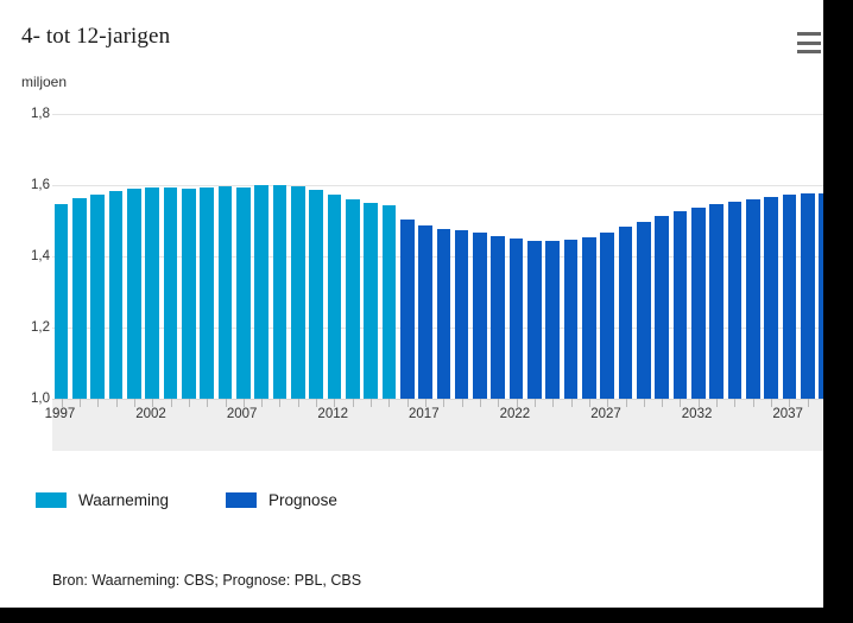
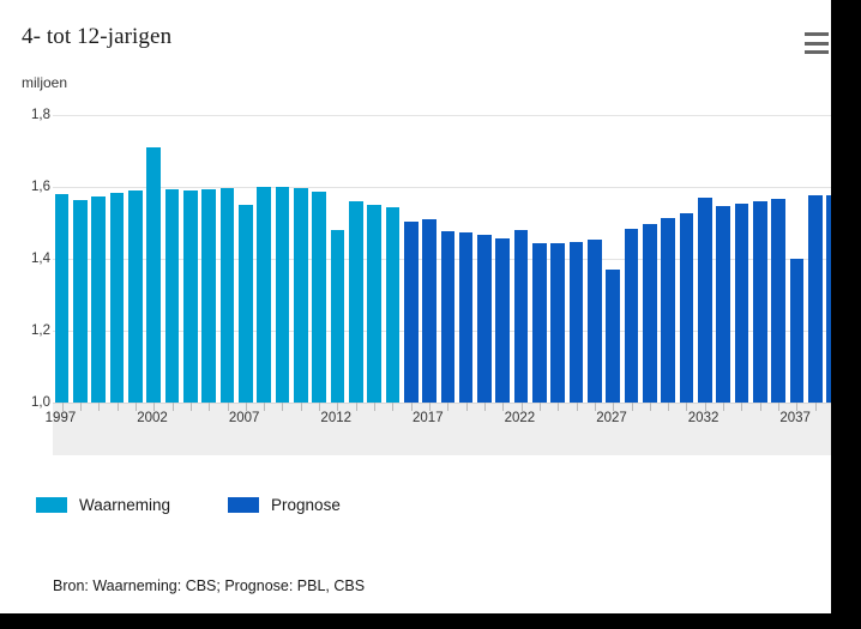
Waarneming/1997: 1,55 -> 1,58
Waarneming/2002: 1,59 -> 1,71
Waarneming/2007: 1,59 -> 1,55
Waarneming/2012: 1,57 -> 1,48
Prognose/2017: 1,49 -> 1,51
Prognose/2022: 1,45 -> 1,48
Prognose/2027: 1,47 -> 1,37
Prognose/2032: 1,54 -> 1,57
Prognose/2037: 1,57 -> 1,40
